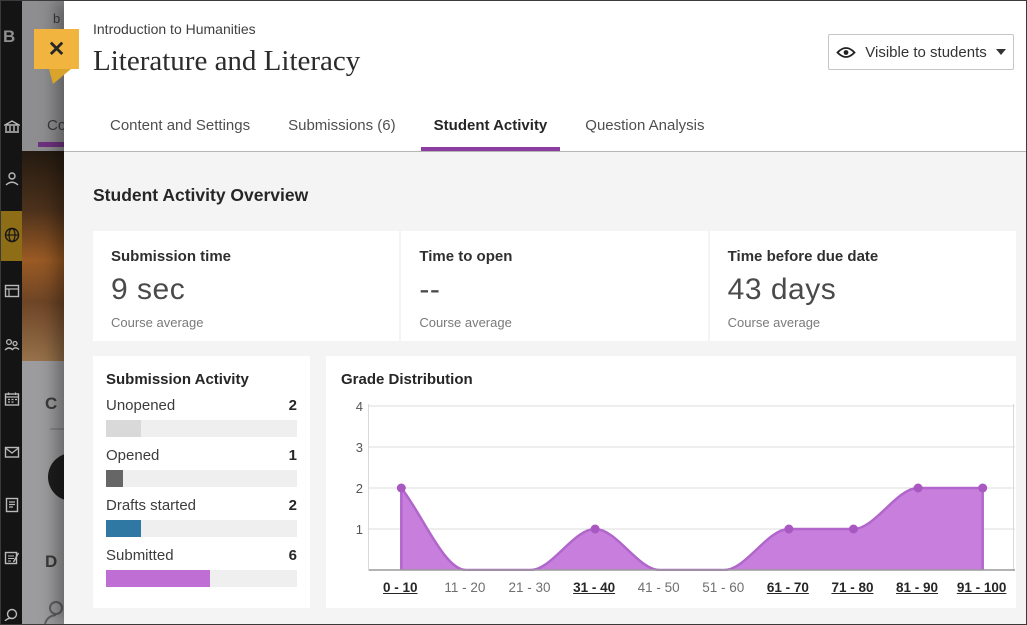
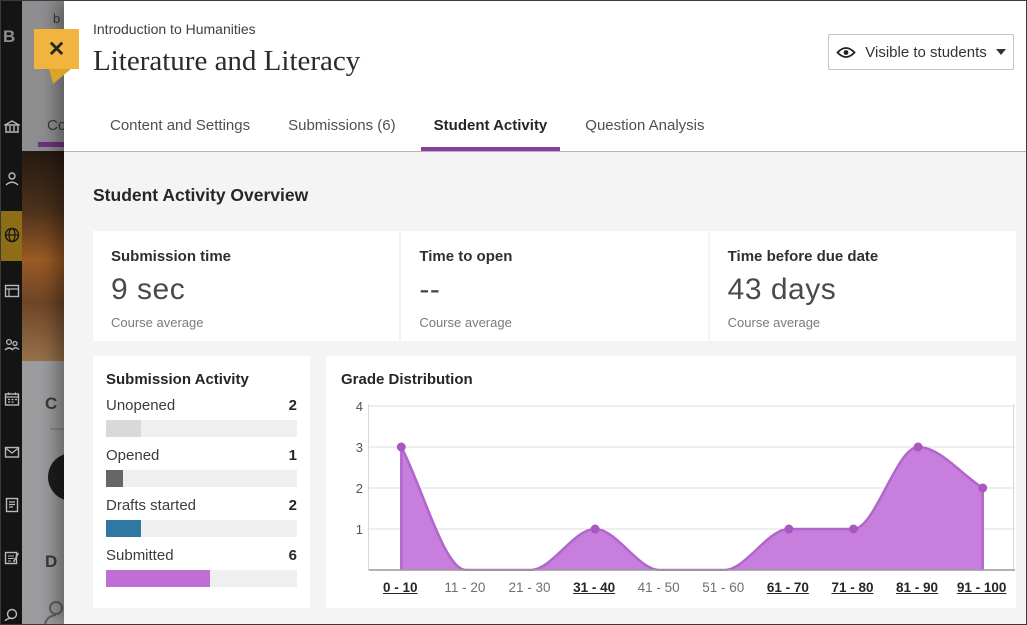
0 - 10: 2 -> 3
81 - 90: 2 -> 3
